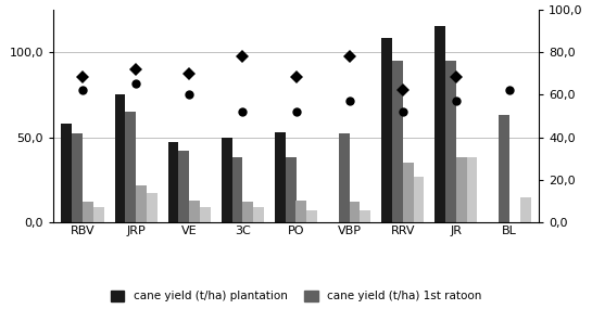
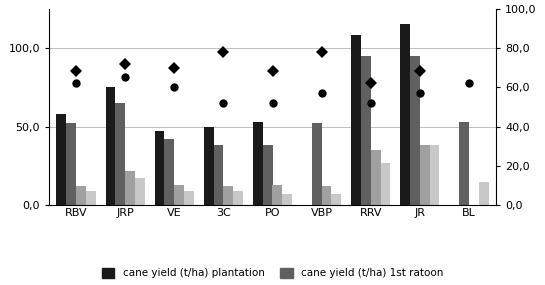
cane yield (t/ha) 1st ratoon/BL: 63 -> 53
